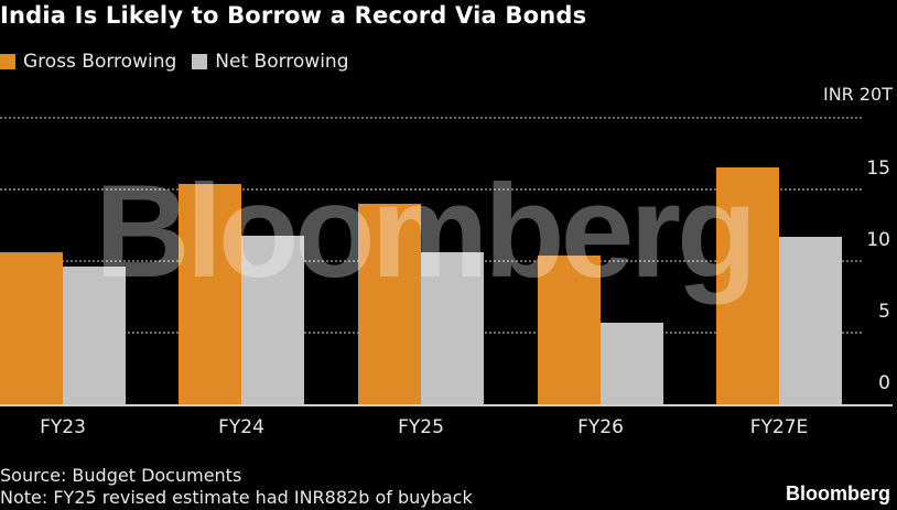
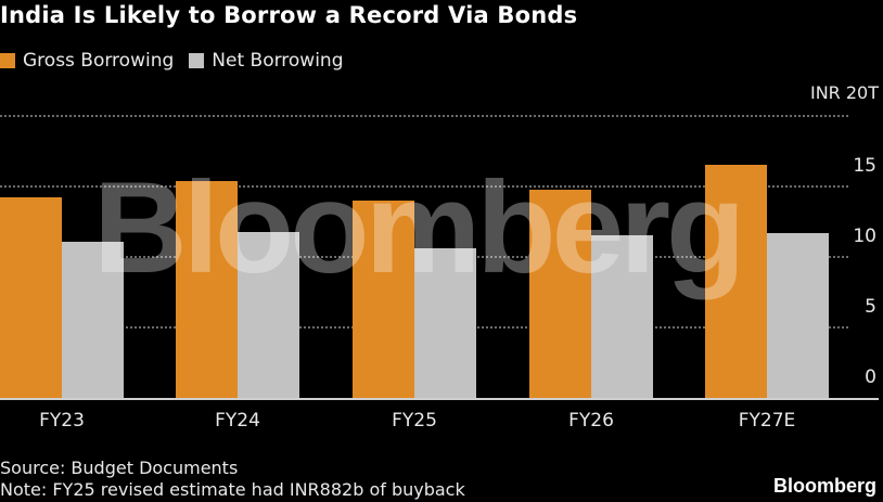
Gross Borrowing/FY23: 10.6 -> 14.2
Net Borrowing/FY23: 9.6 -> 11.1
Gross Borrowing/FY26: 10.4 -> 14.8
Net Borrowing/FY26: 5.7 -> 11.5
